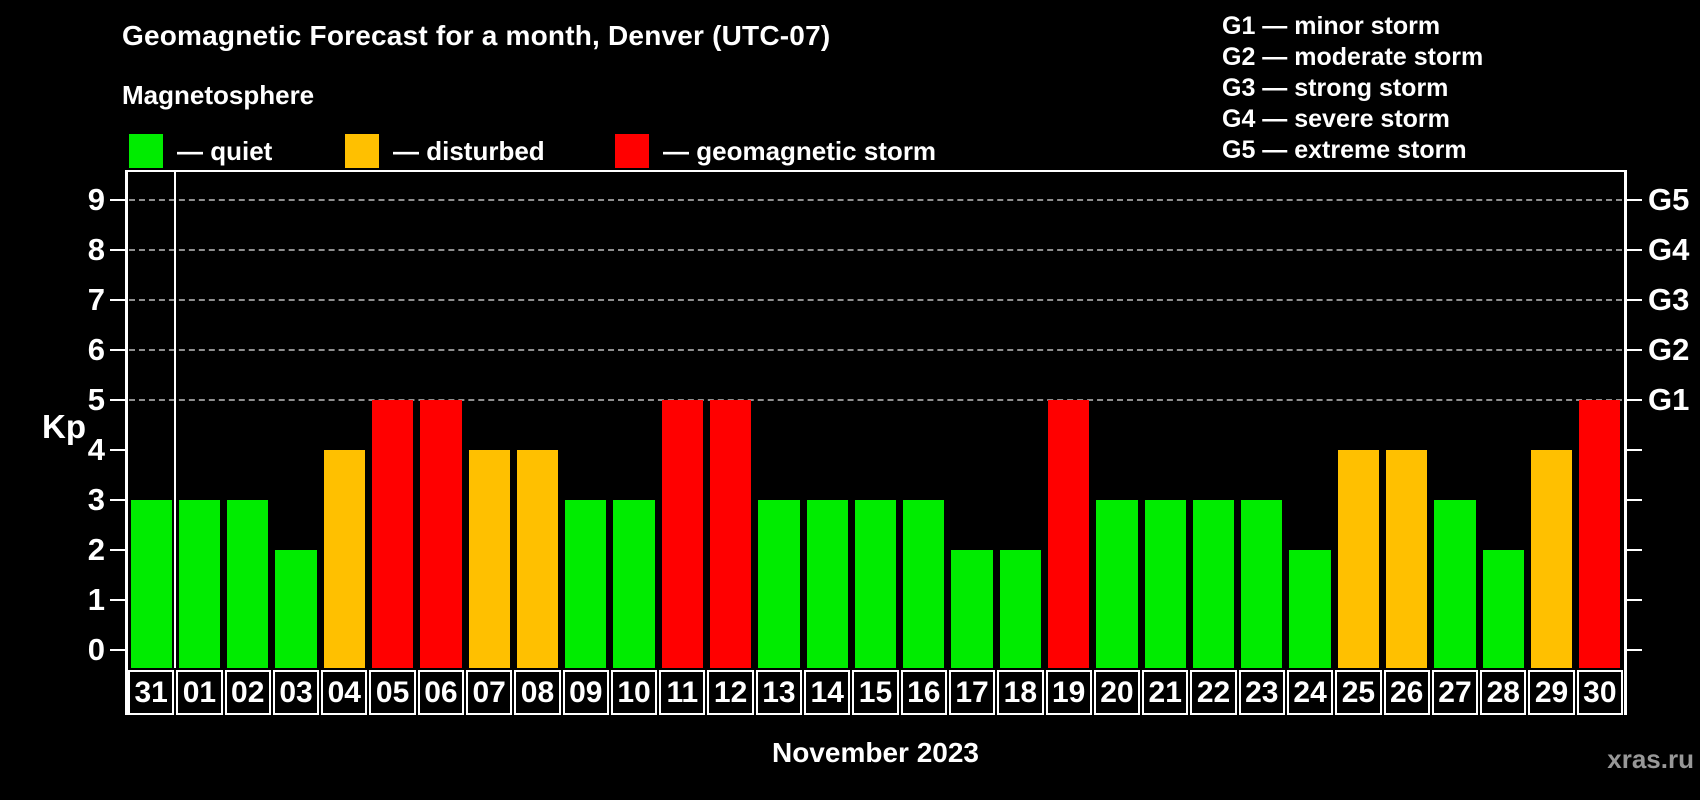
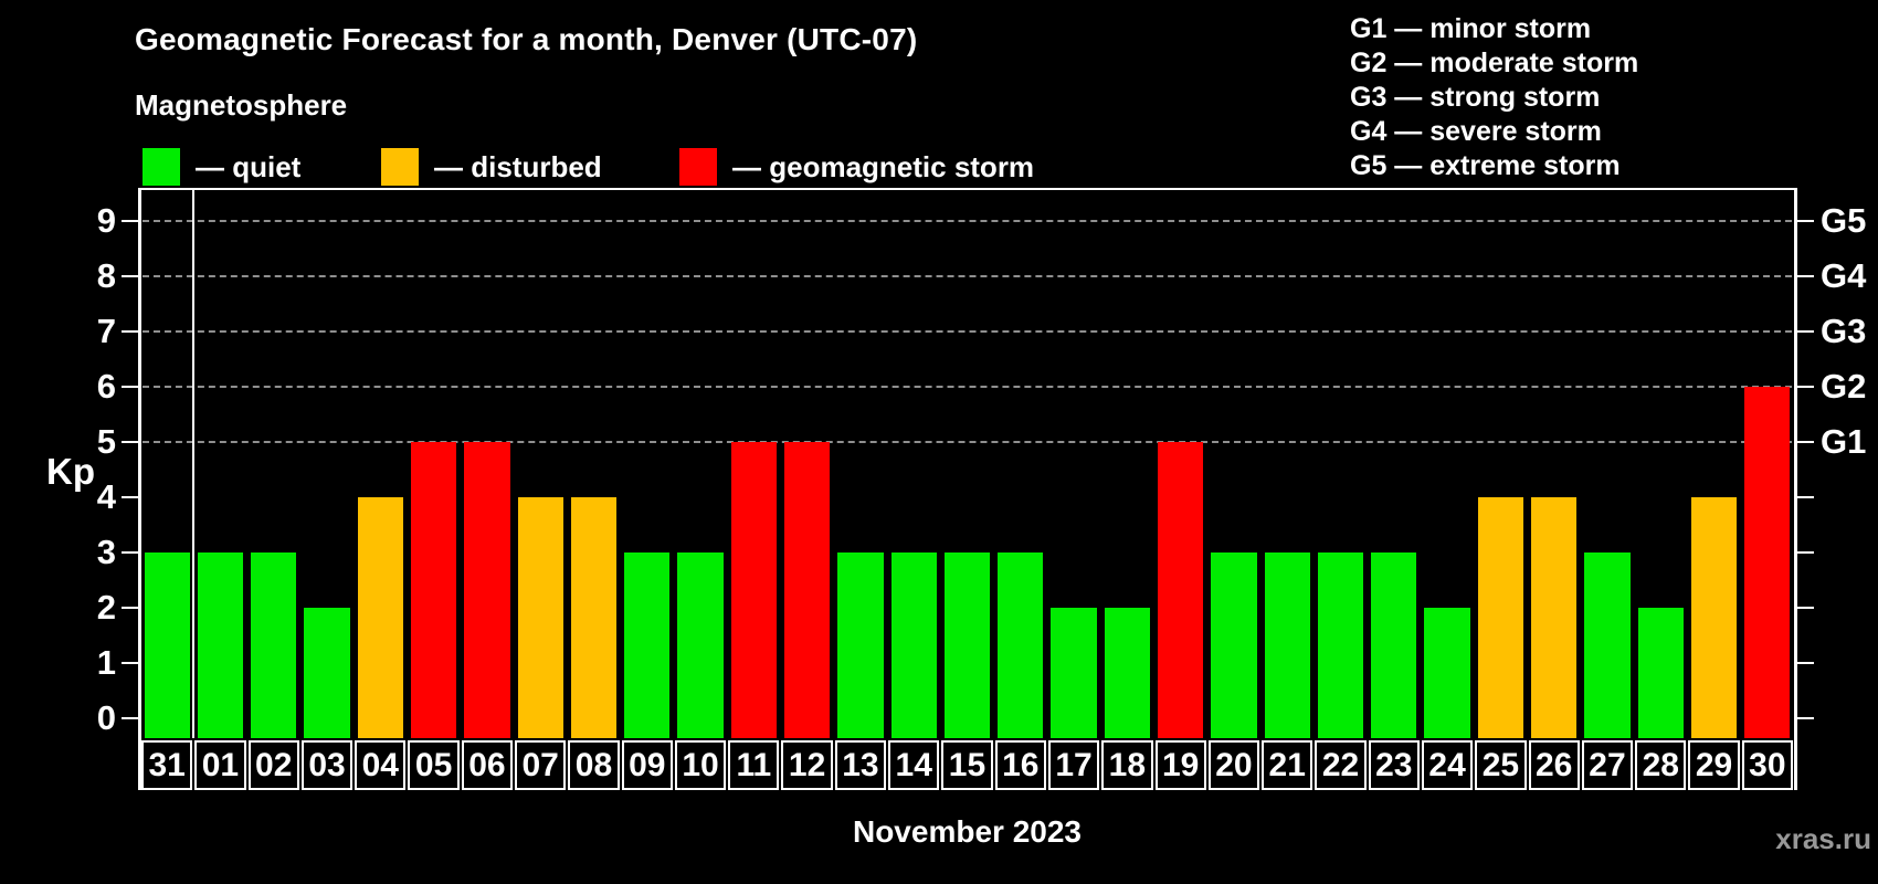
30: 5 -> 6
